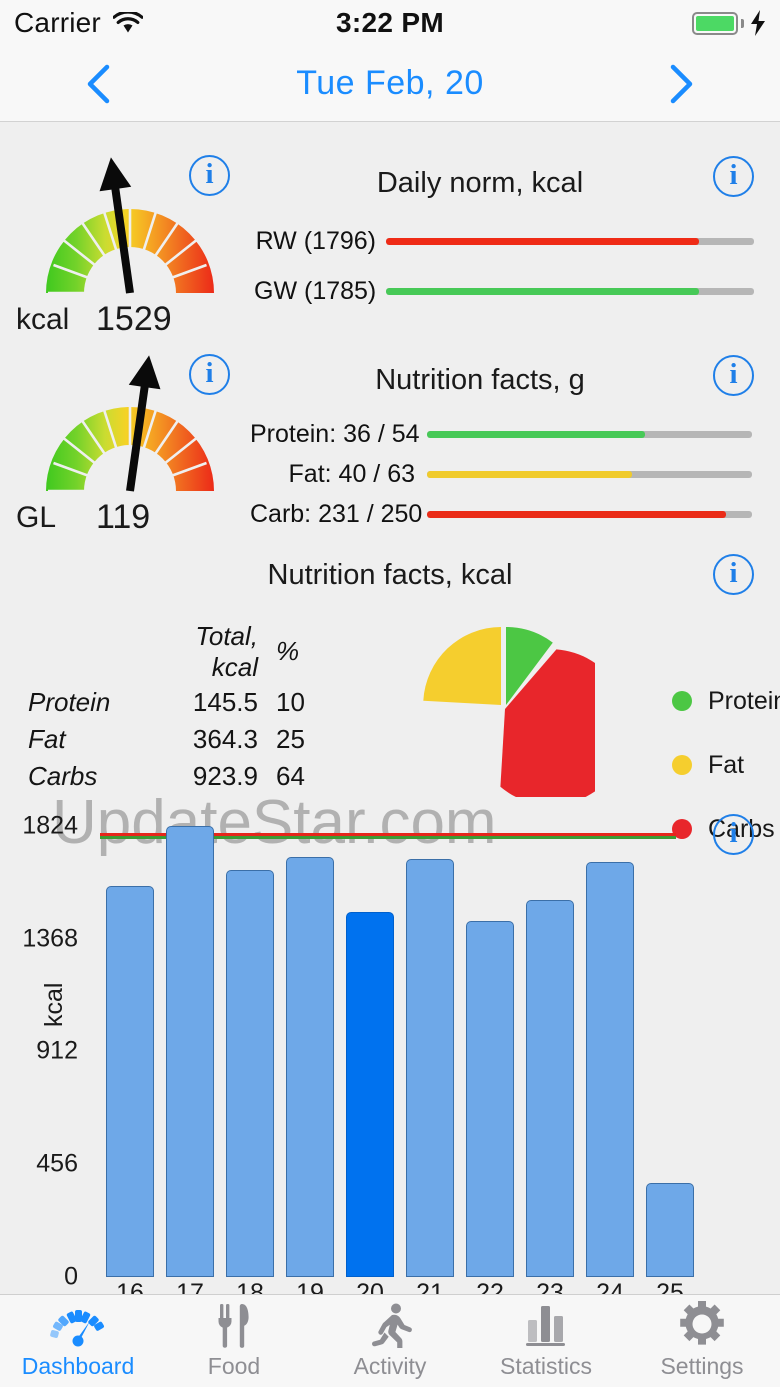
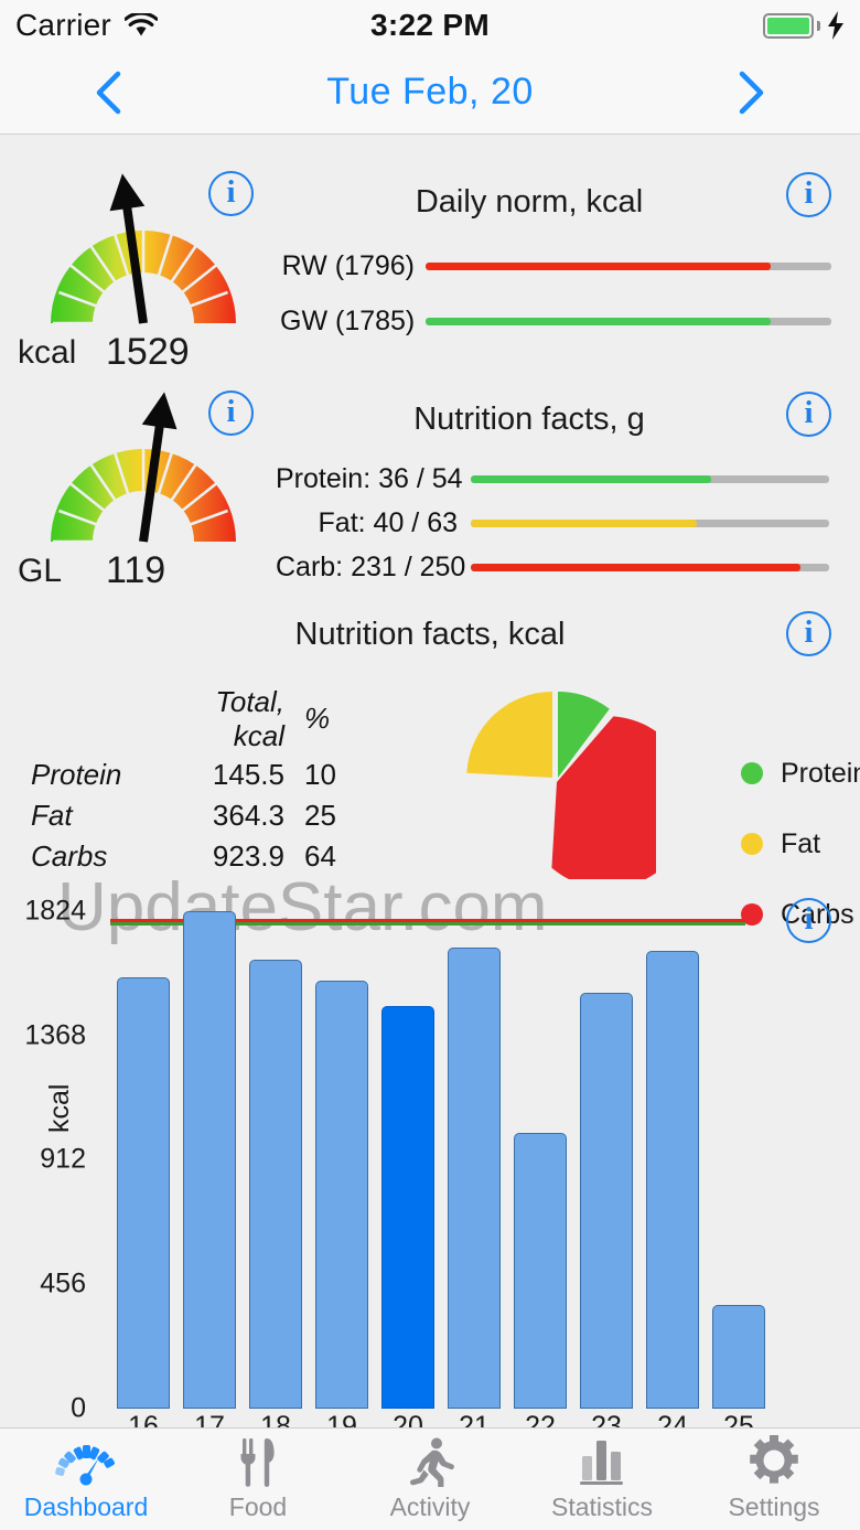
19: 1700 -> 1570
22: 1440 -> 1010
